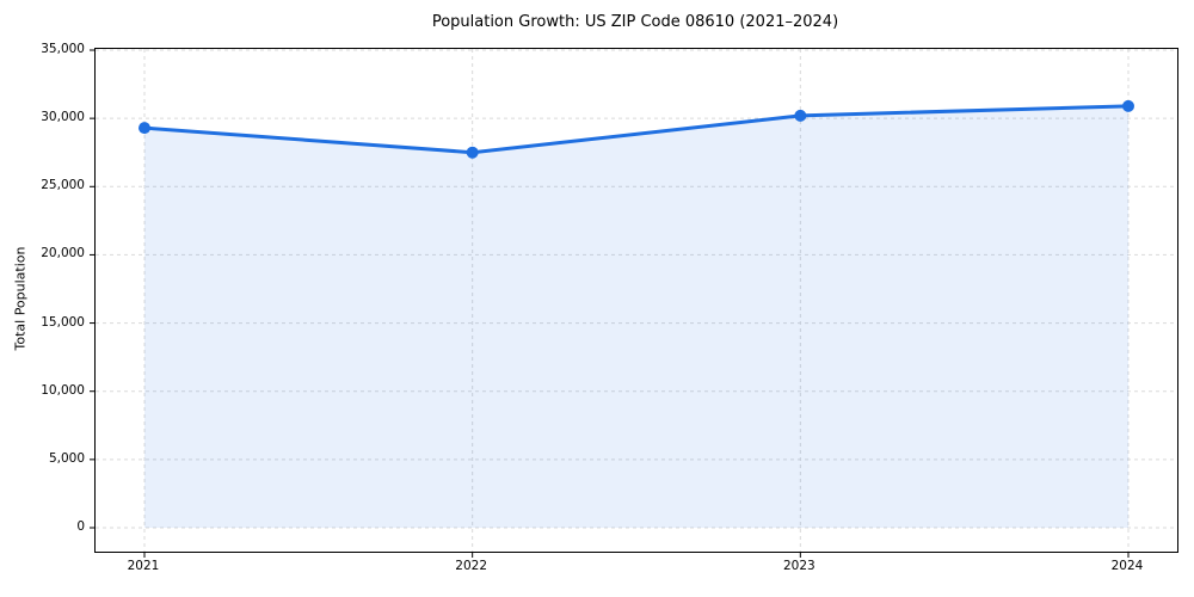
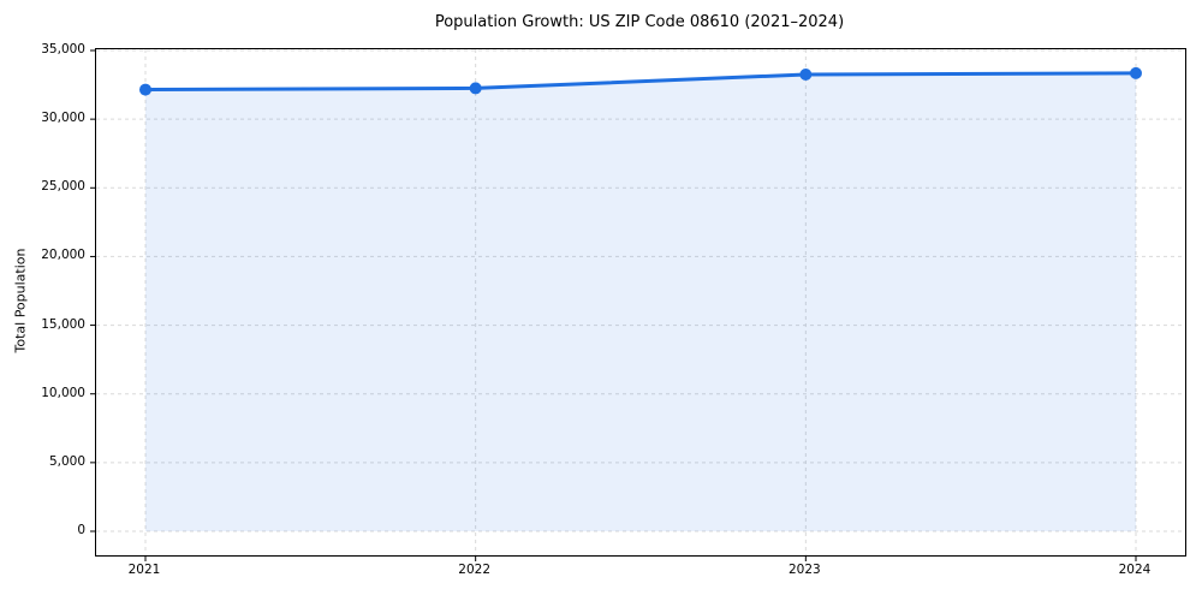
2021: 29300 -> 32200
2022: 27500 -> 32200
2023: 30200 -> 33200
2024: 30900 -> 33400
